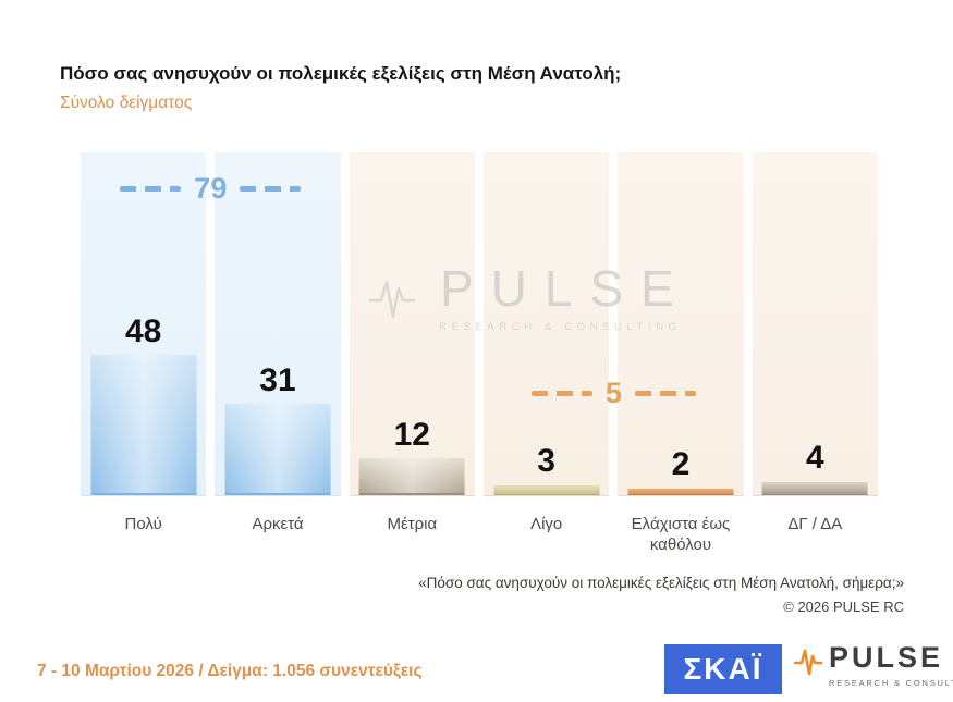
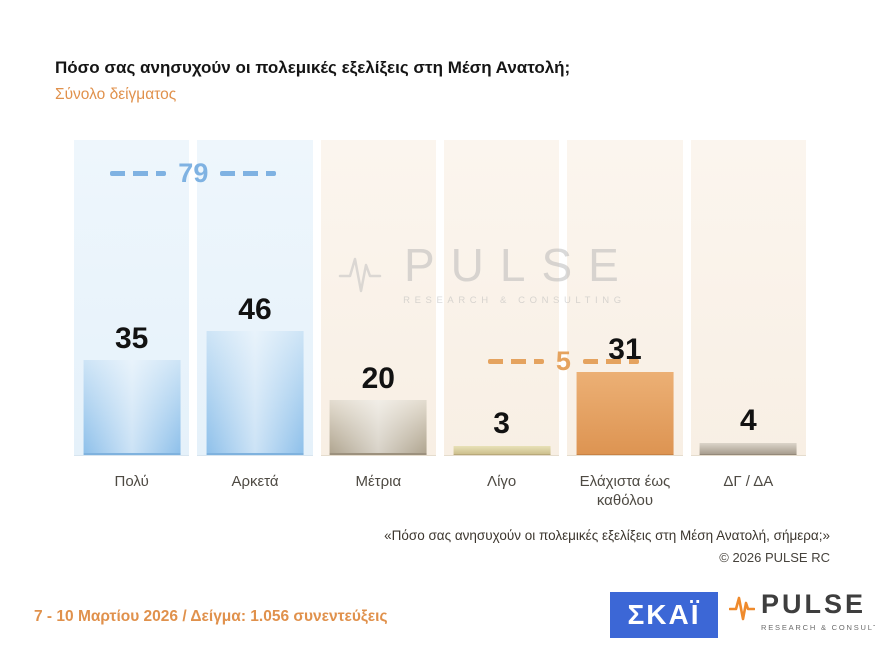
Πολύ: 48 -> 35
Αρκετά: 31 -> 46
Μέτρια: 12 -> 20
Ελάχιστα έως καθόλου: 2 -> 31
